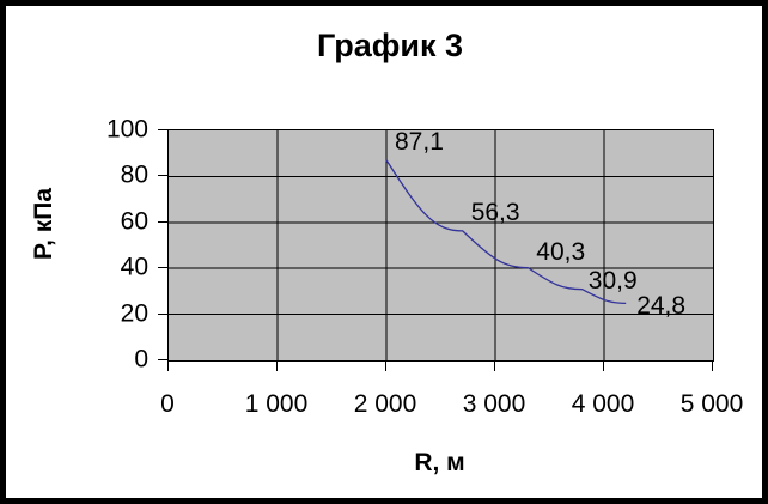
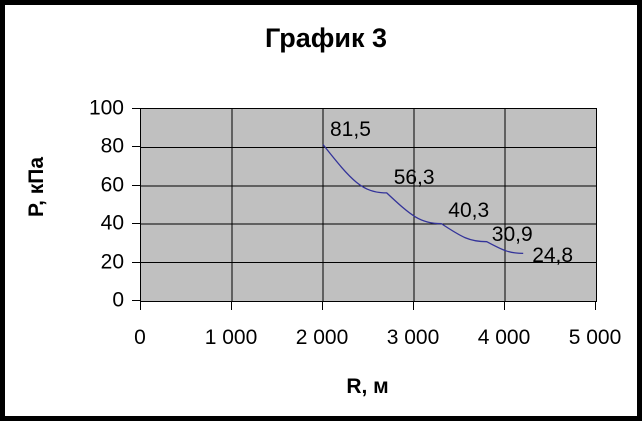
2000: 87,1 -> 81,5
